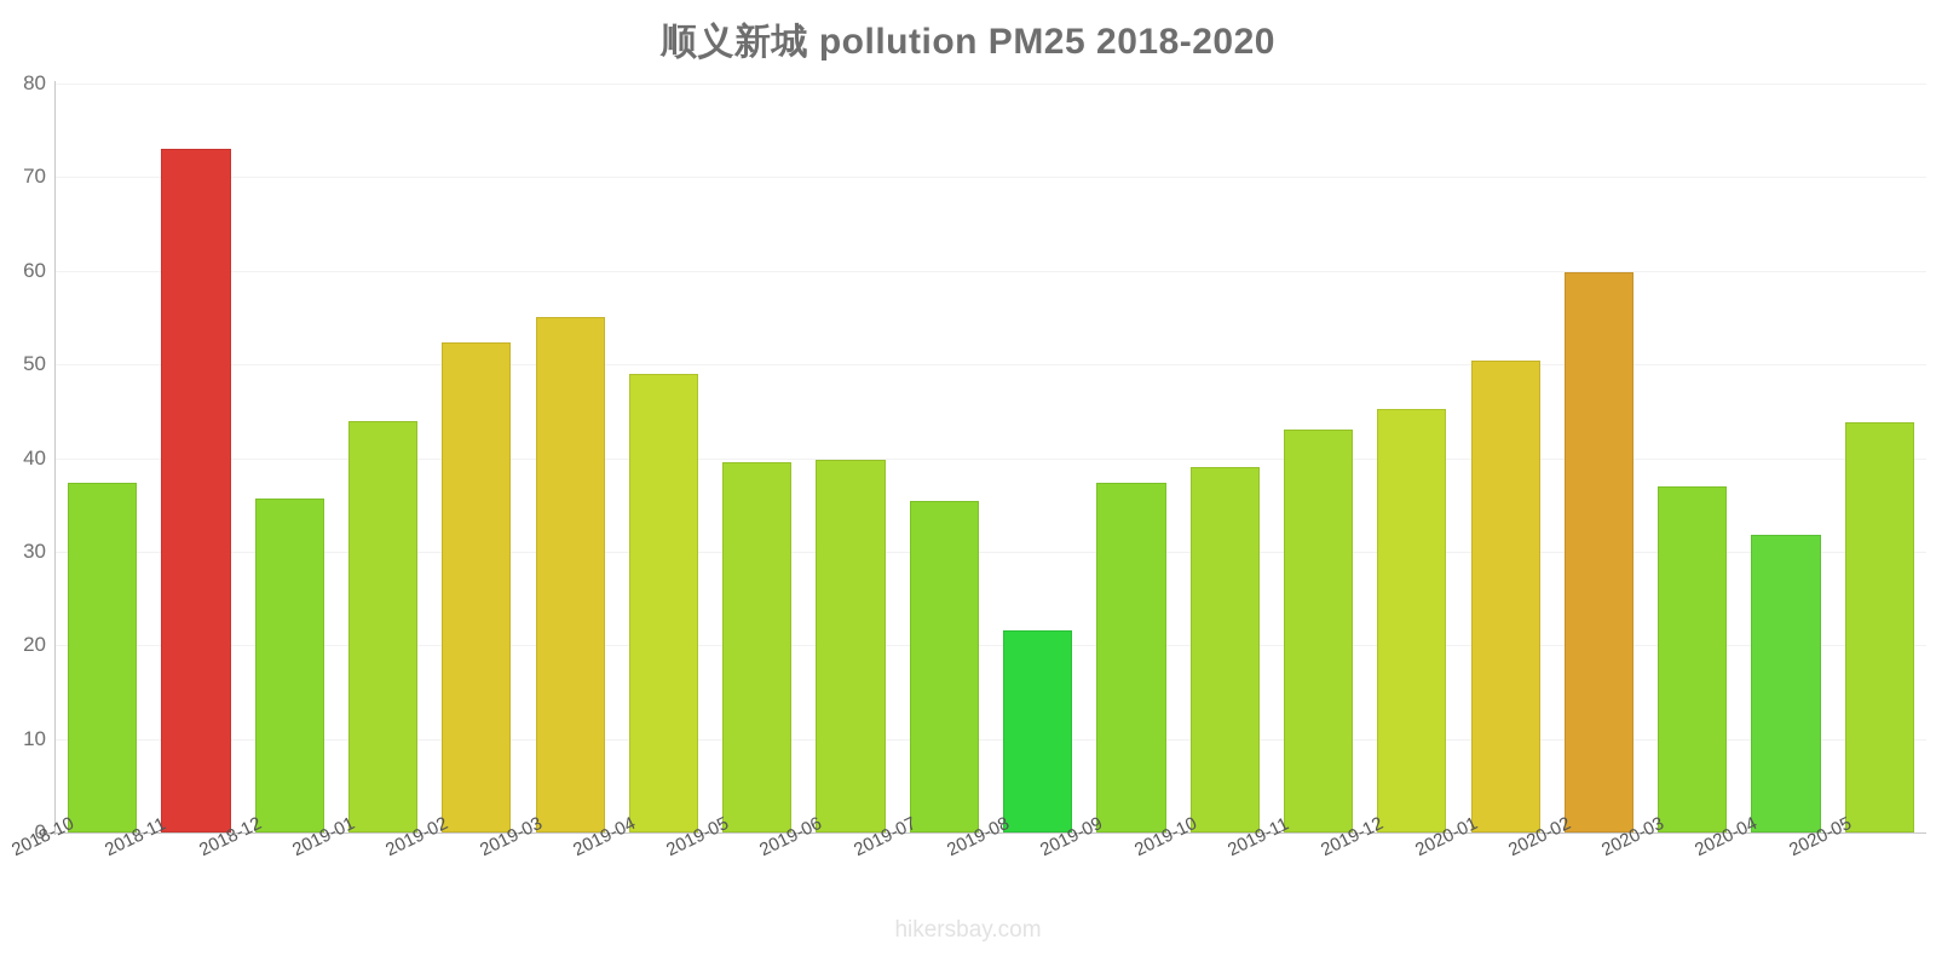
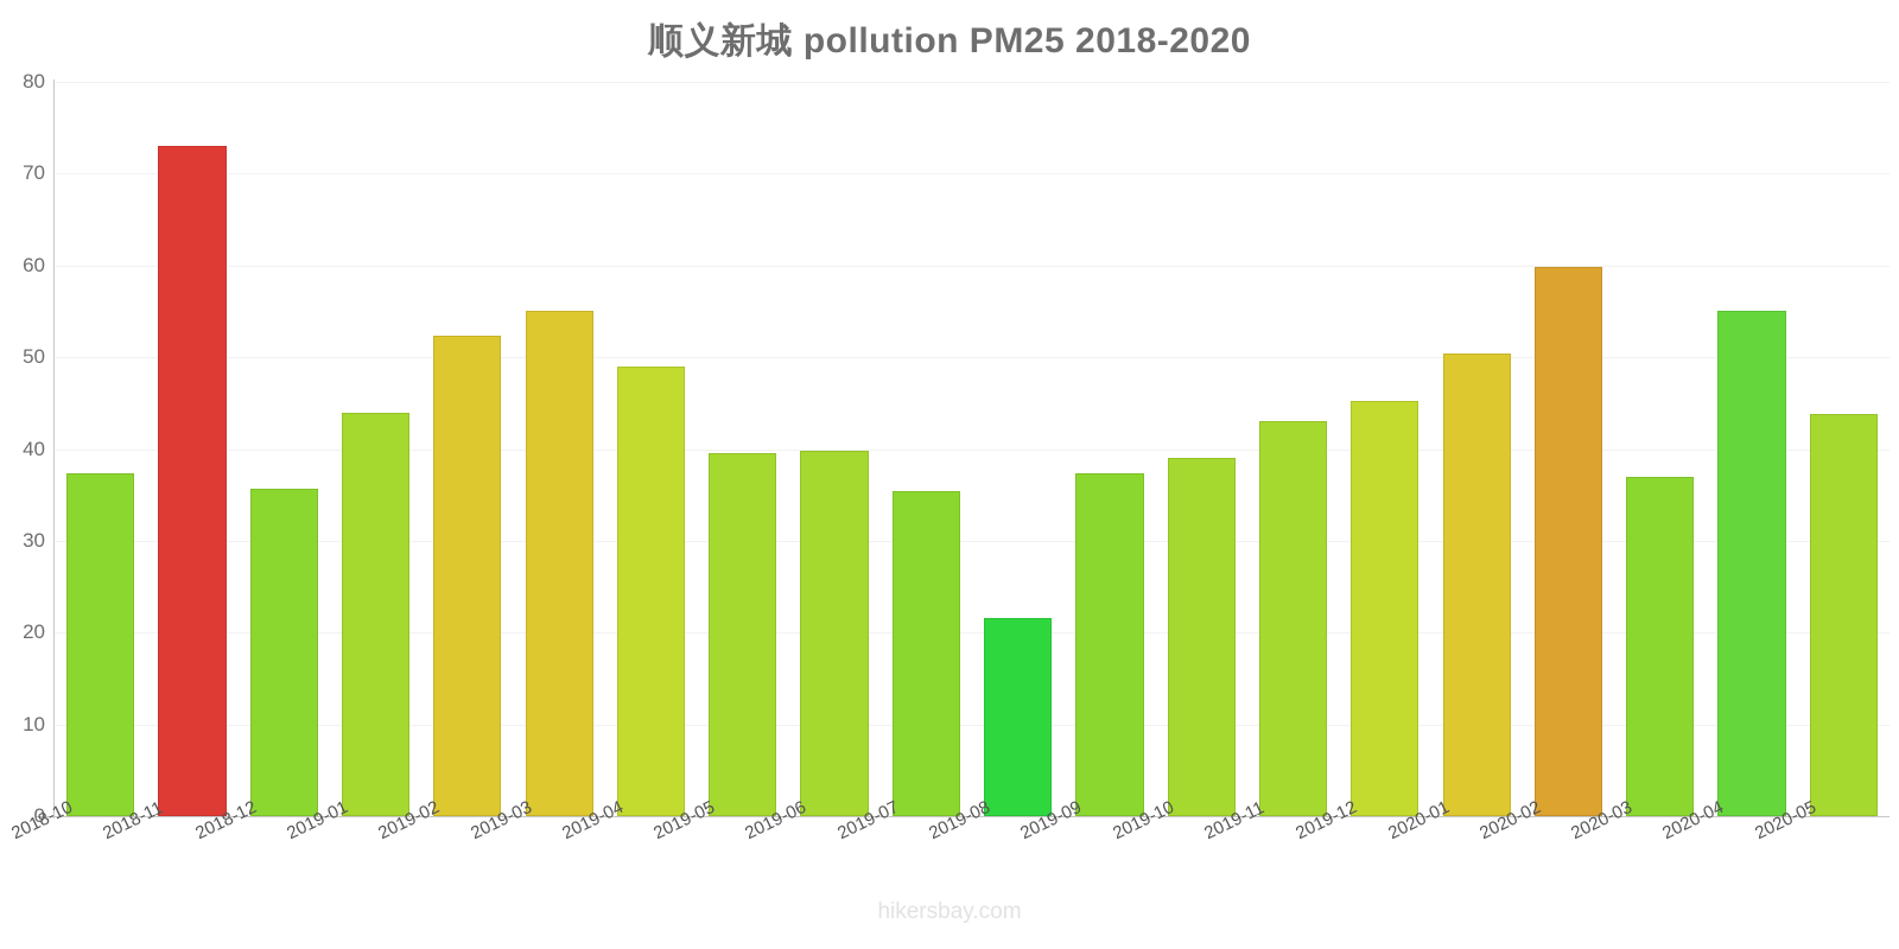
2020-04: 32 -> 55
